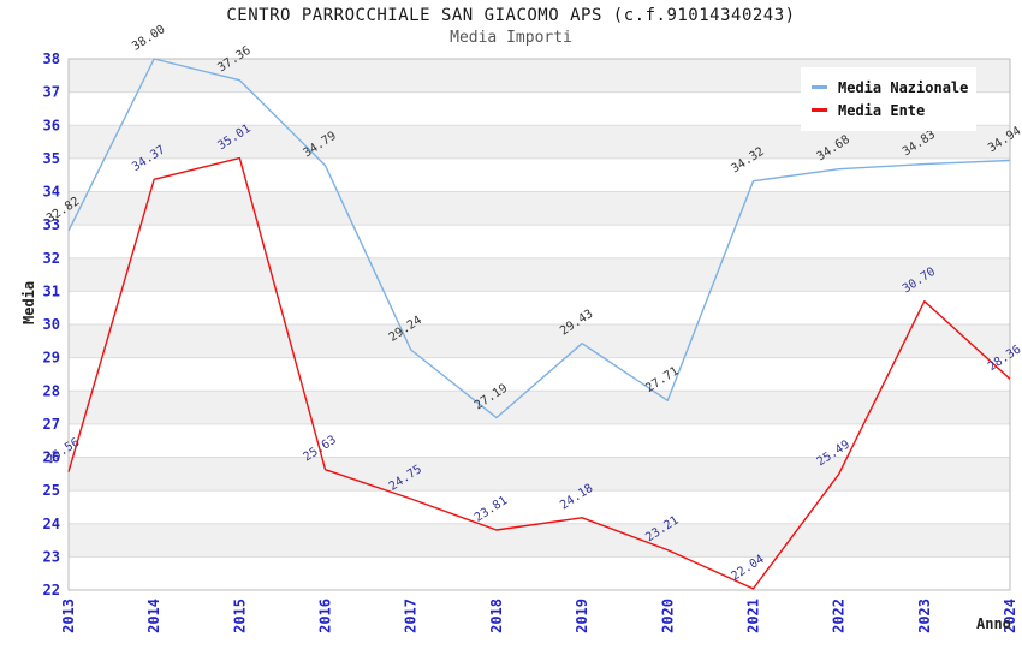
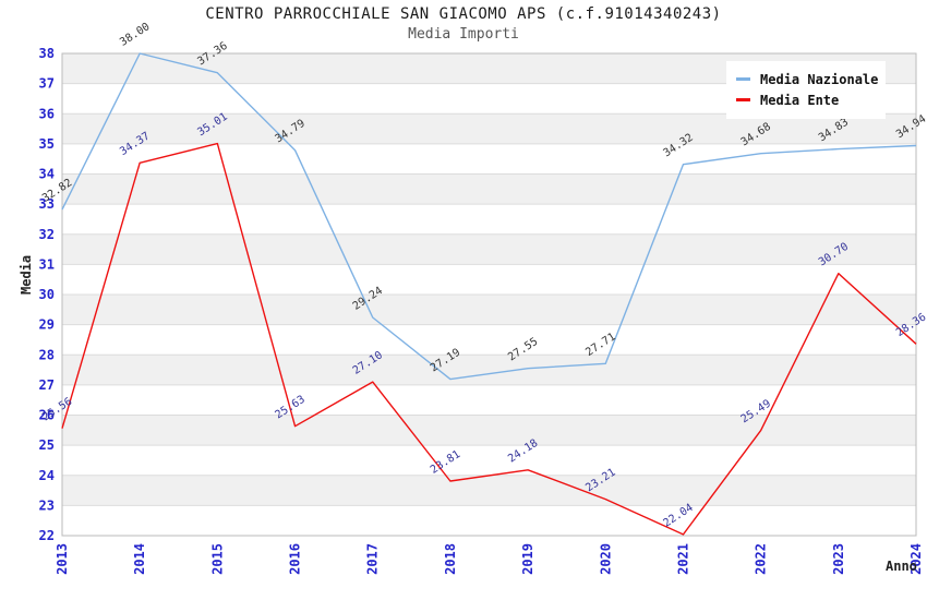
Media Ente/2017: 24.75 -> 27.10
Media Nazionale/2019: 29.43 -> 27.55
